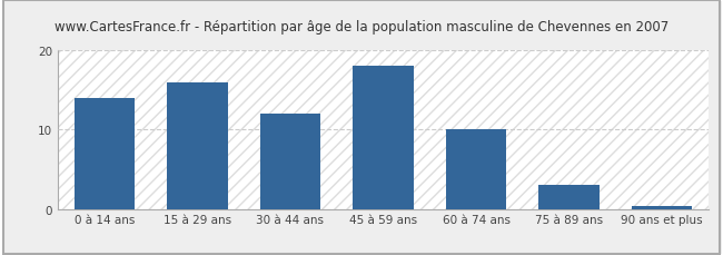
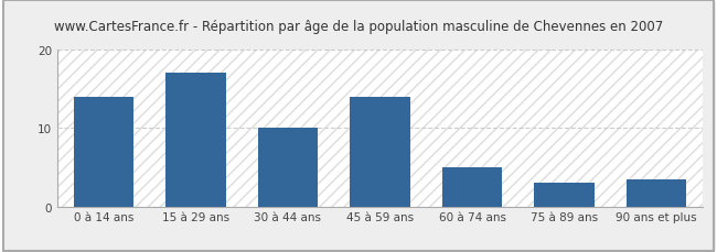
15 à 29 ans: 16.0 -> 17.0
30 à 44 ans: 12.0 -> 10.0
45 à 59 ans: 18.0 -> 14.0
60 à 74 ans: 10.0 -> 5.0
90 ans et plus: 0.3 -> 3.4
